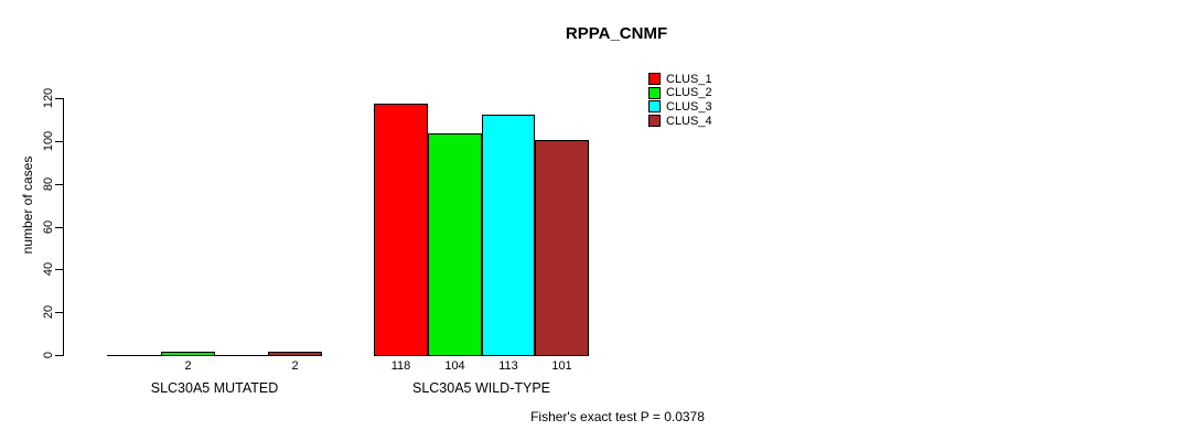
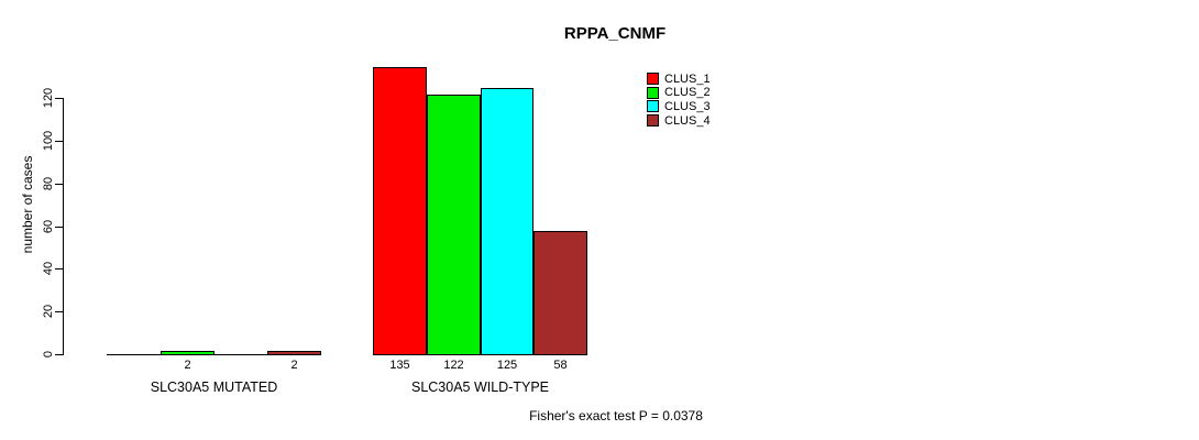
CLUS_1/SLC30A5 WILD-TYPE: 118 -> 135
CLUS_2/SLC30A5 WILD-TYPE: 104 -> 122
CLUS_3/SLC30A5 WILD-TYPE: 113 -> 125
CLUS_4/SLC30A5 WILD-TYPE: 101 -> 58
